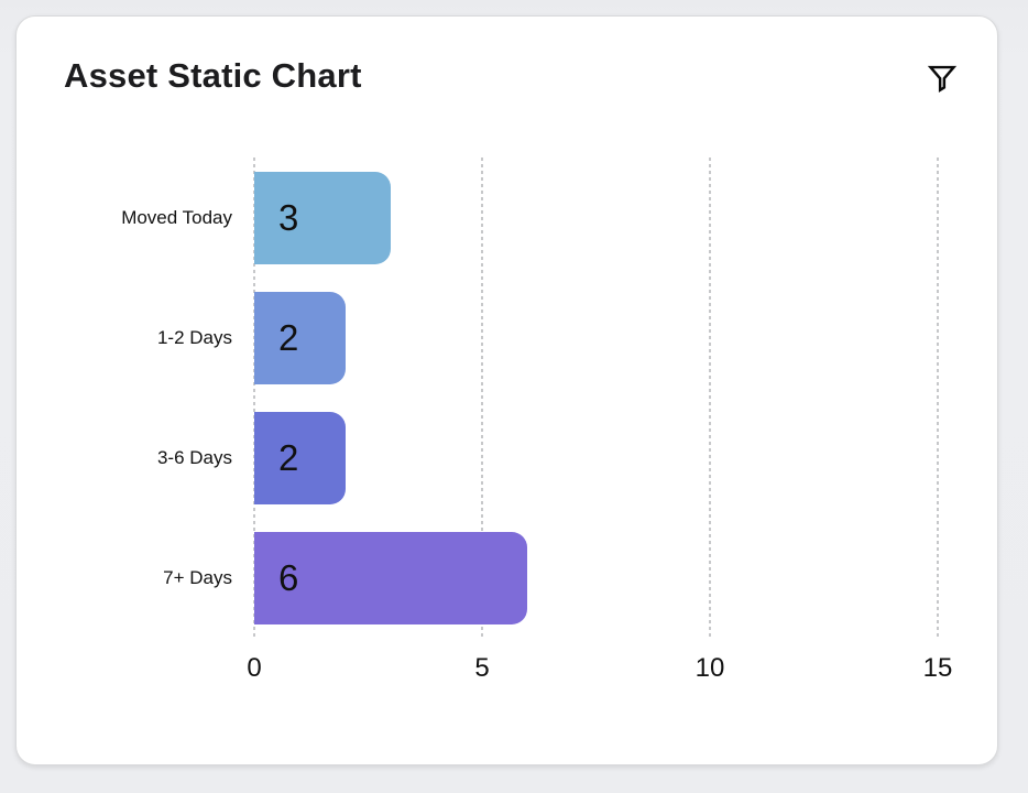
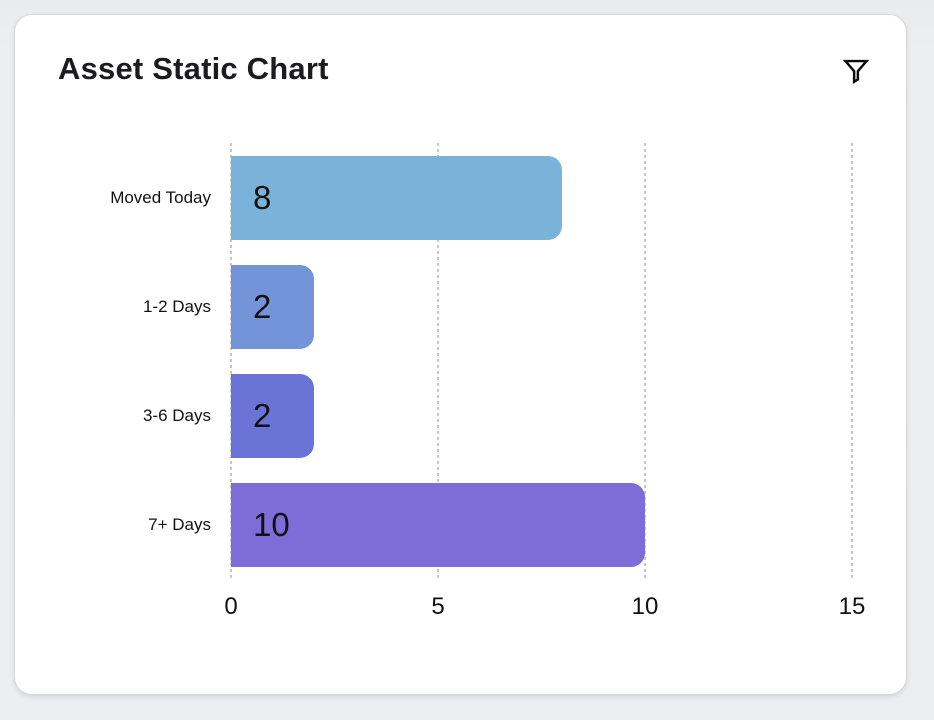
Moved Today: 3 -> 8
7+ Days: 6 -> 10
